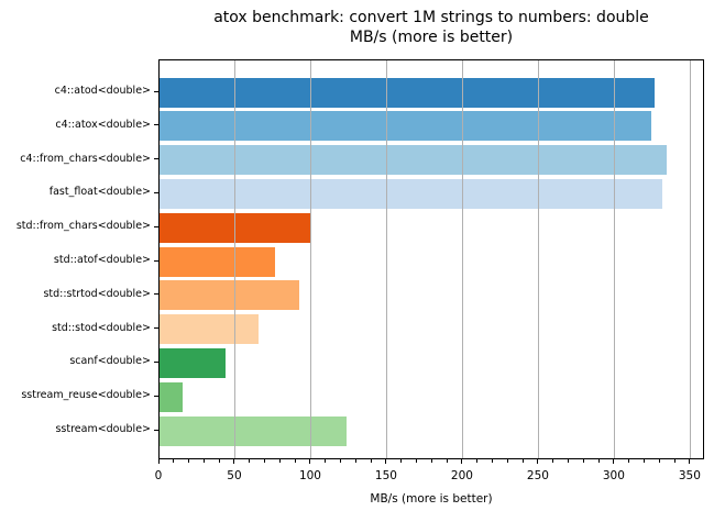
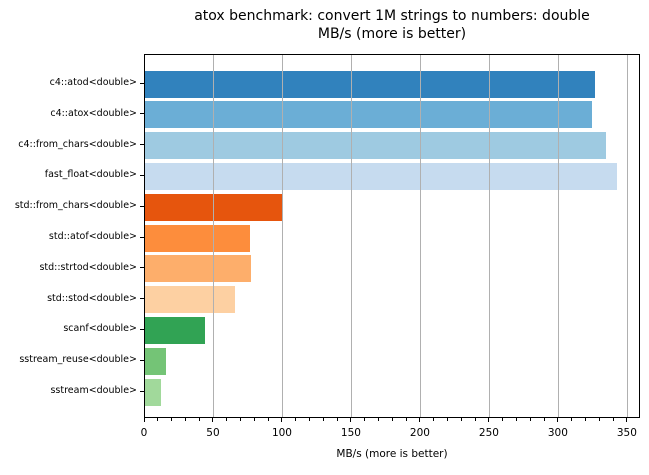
fast_float<double>: 331 -> 342
std::strtod<double>: 92 -> 77
sstream<double>: 123 -> 12
